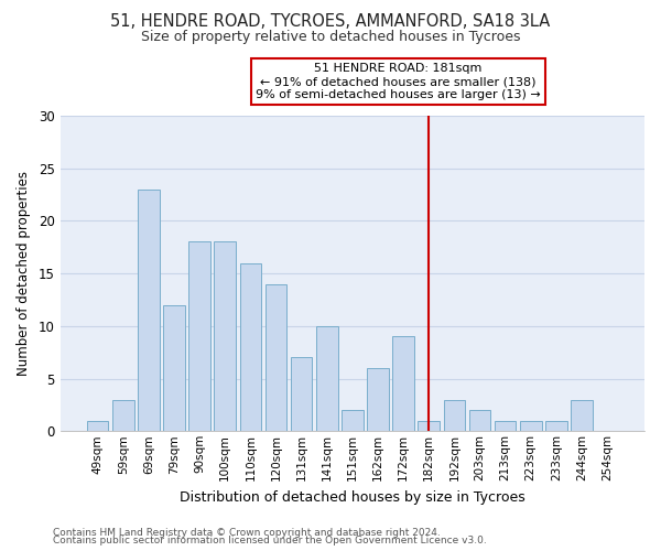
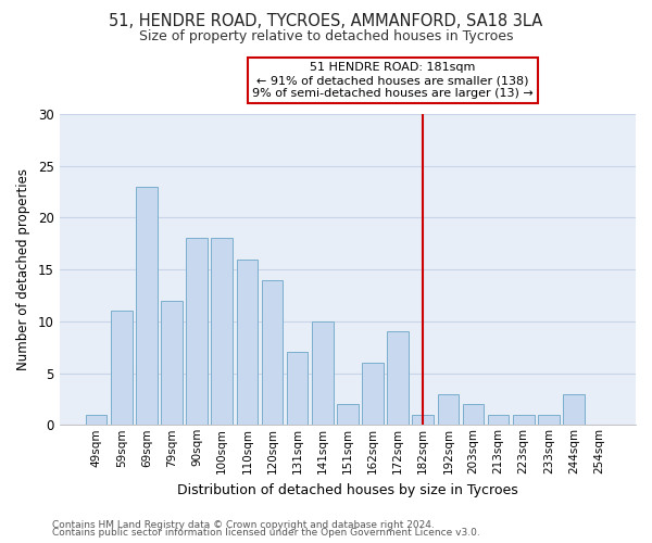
59sqm: 3 -> 11
